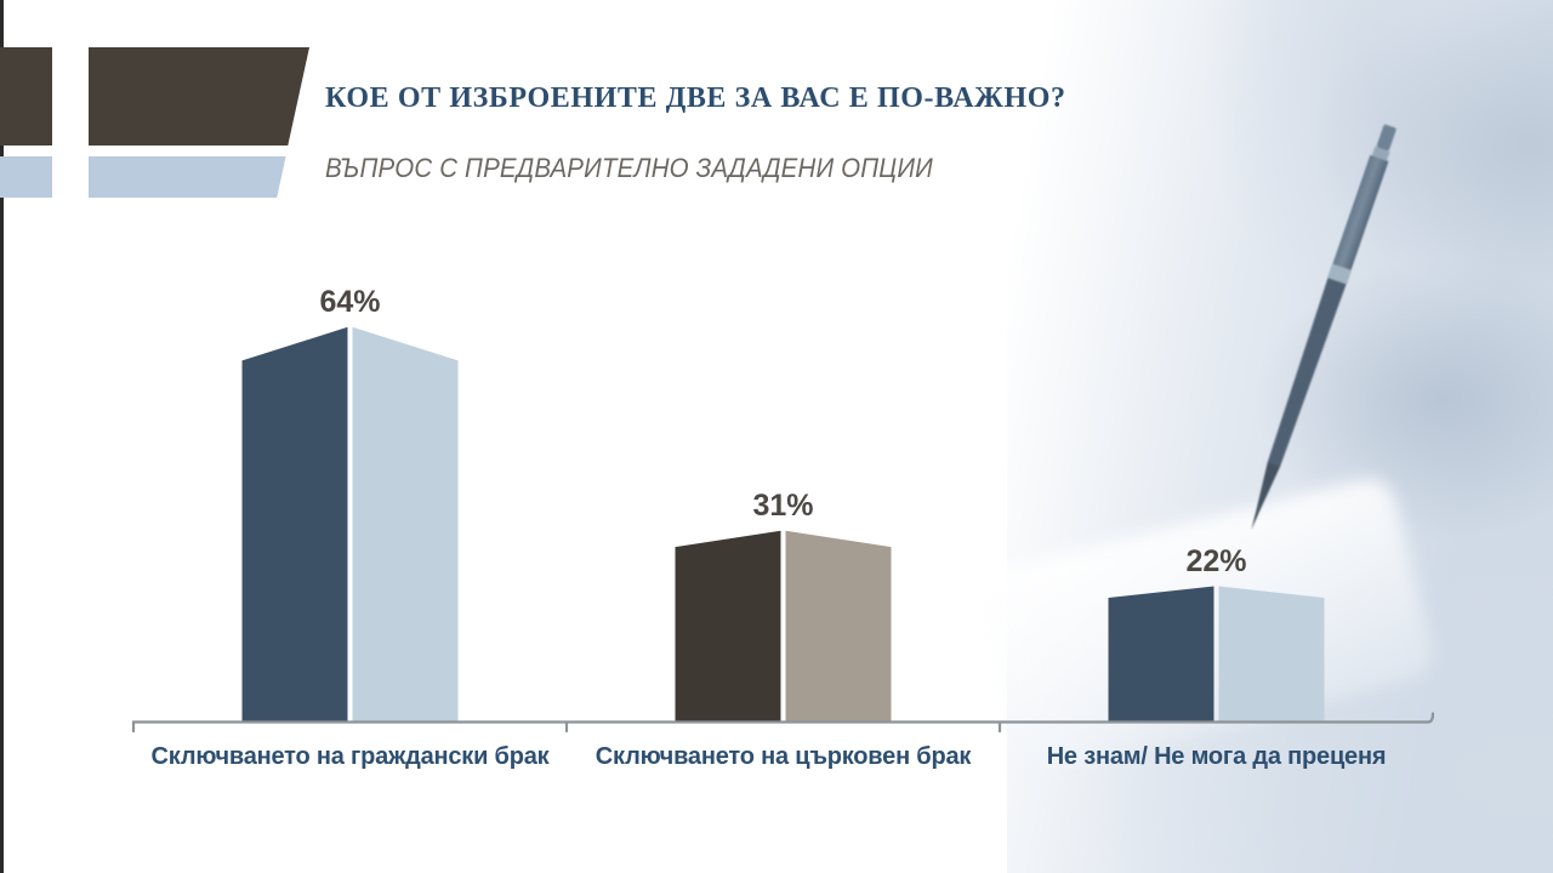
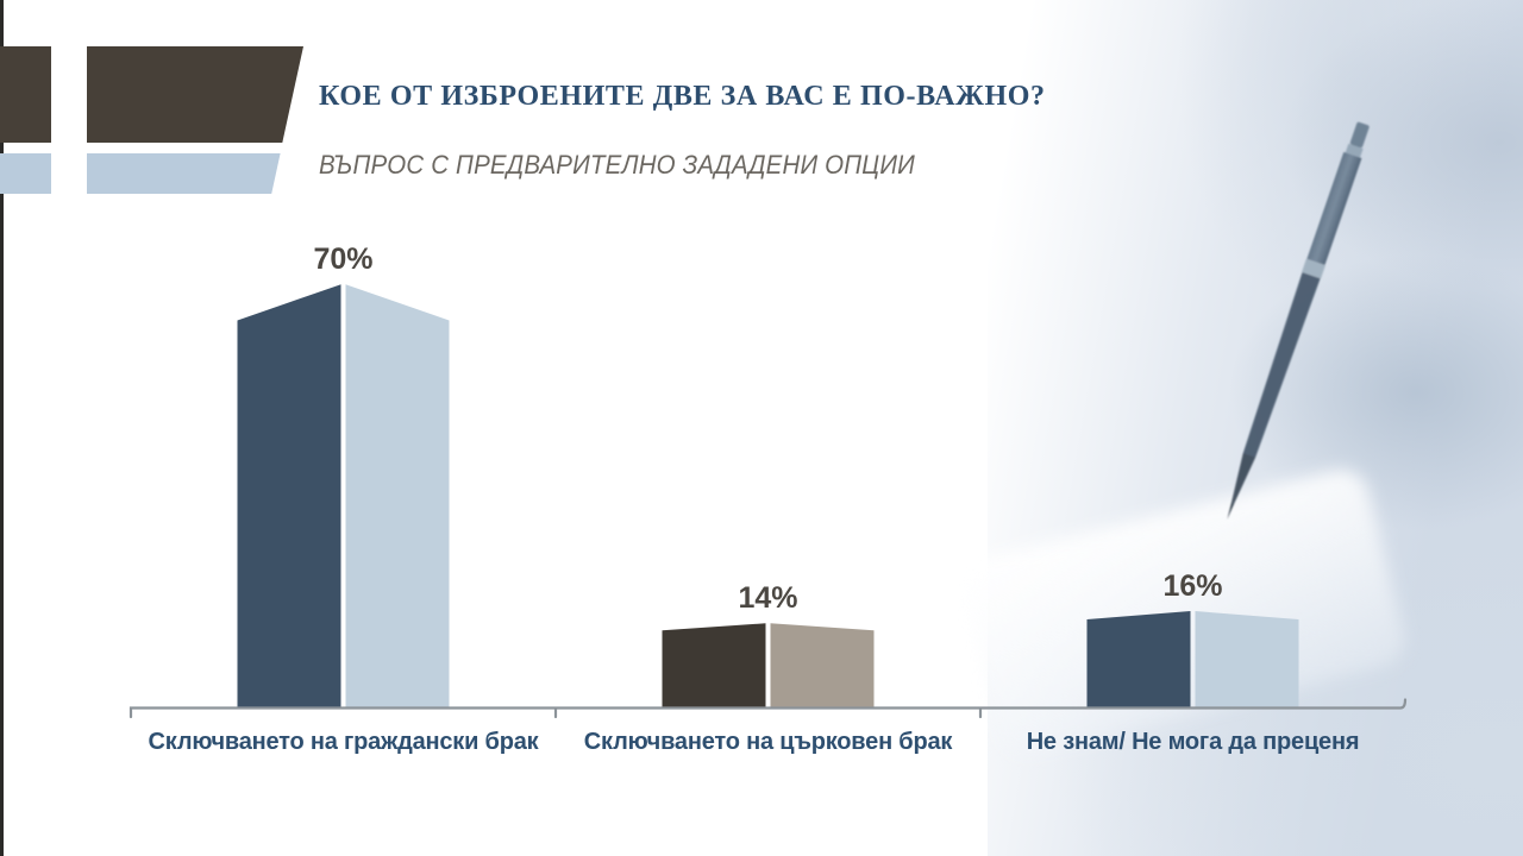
Сключването на граждански брак: 64% -> 70%
Сключването на църковен брак: 31% -> 14%
Не знам/ Не мога да преценя: 22% -> 16%
